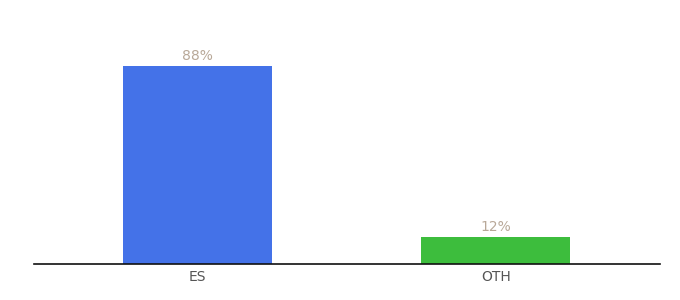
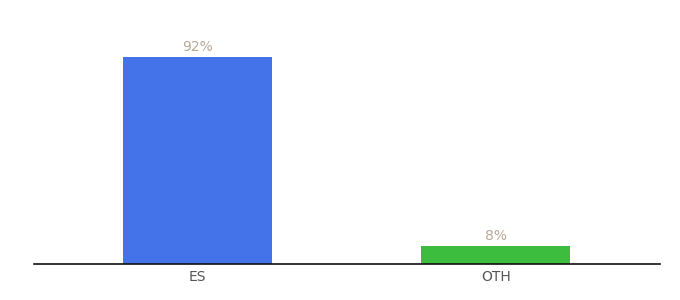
ES: 88% -> 92%
OTH: 12% -> 8%
